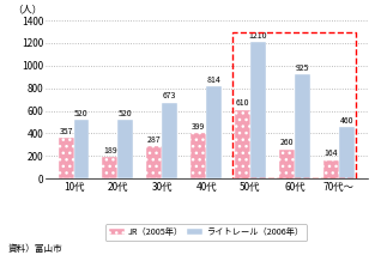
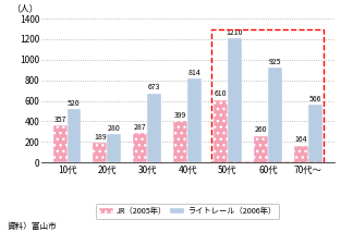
ライトレール（2006年）/20代: 520 -> 280
ライトレール（2006年）/70代～: 460 -> 570
